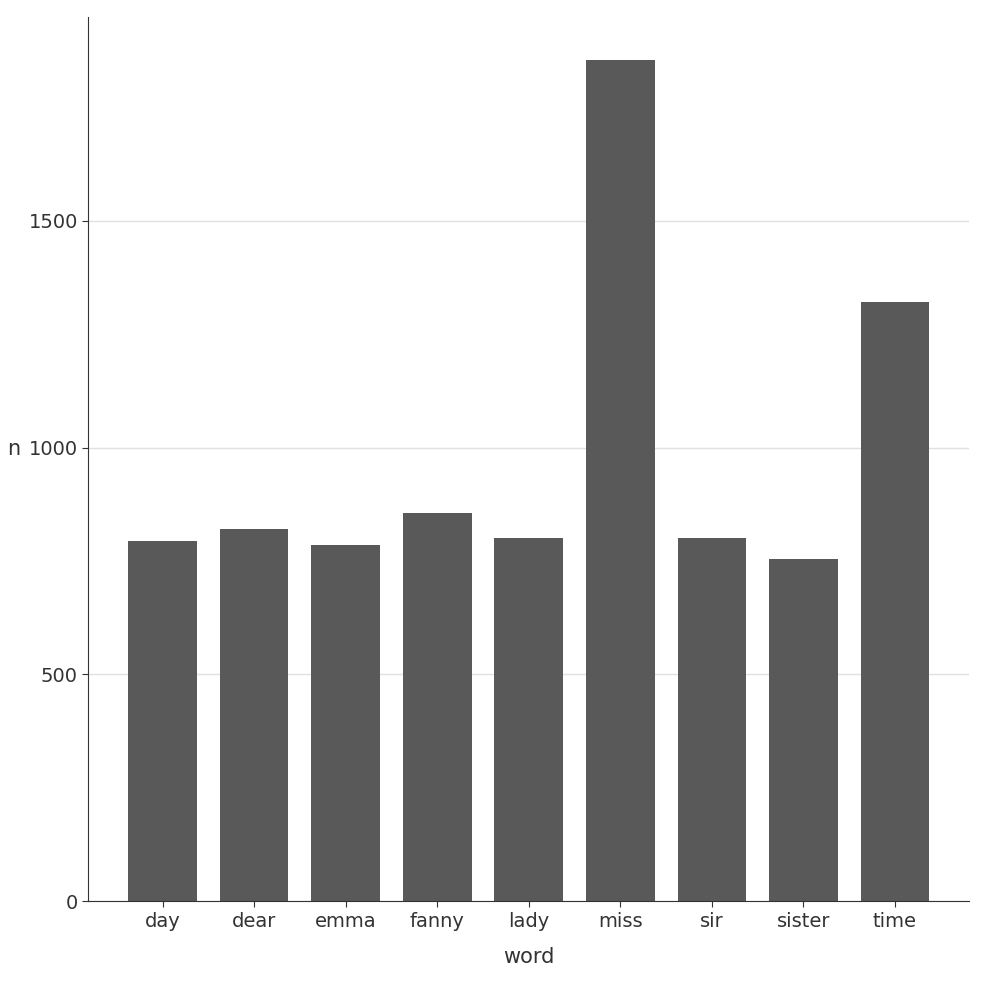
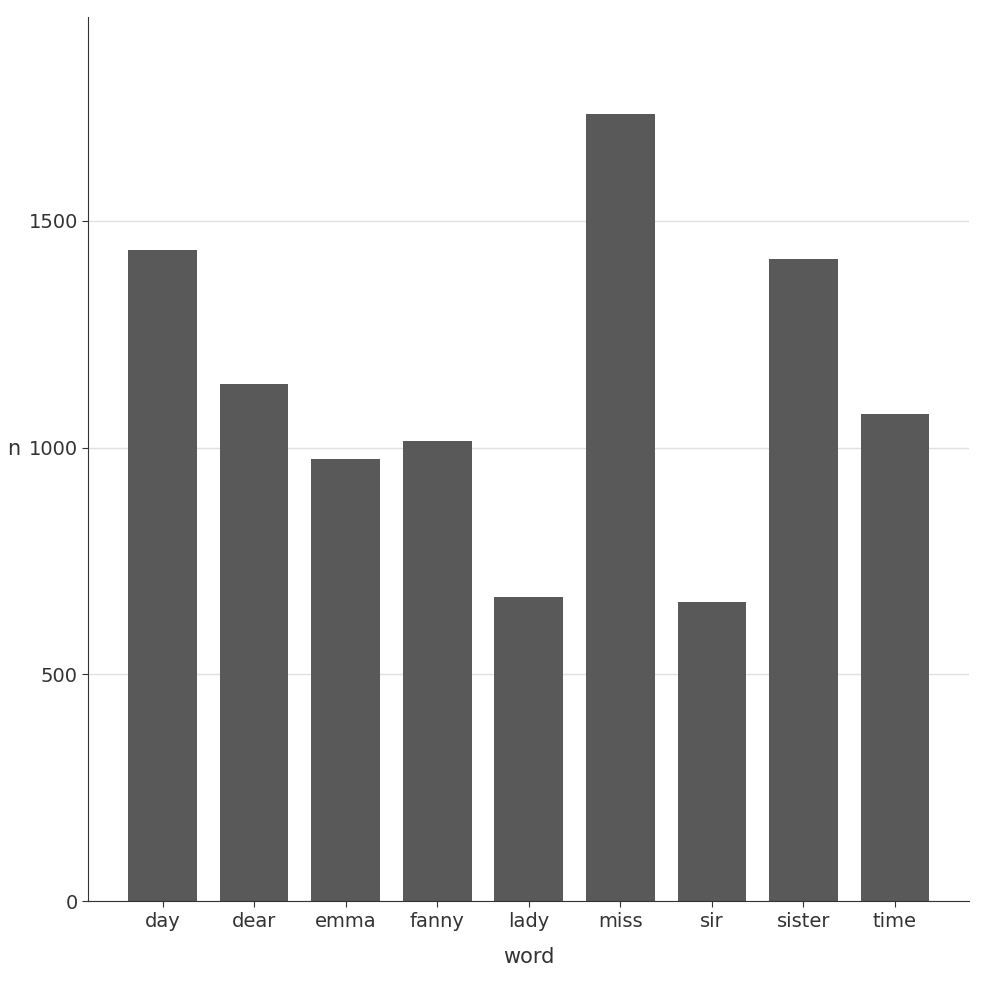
day: 795 -> 1435
dear: 820 -> 1140
emma: 785 -> 975
fanny: 855 -> 1015
lady: 800 -> 670
miss: 1855 -> 1735
sir: 800 -> 660
sister: 755 -> 1415
time: 1320 -> 1075
